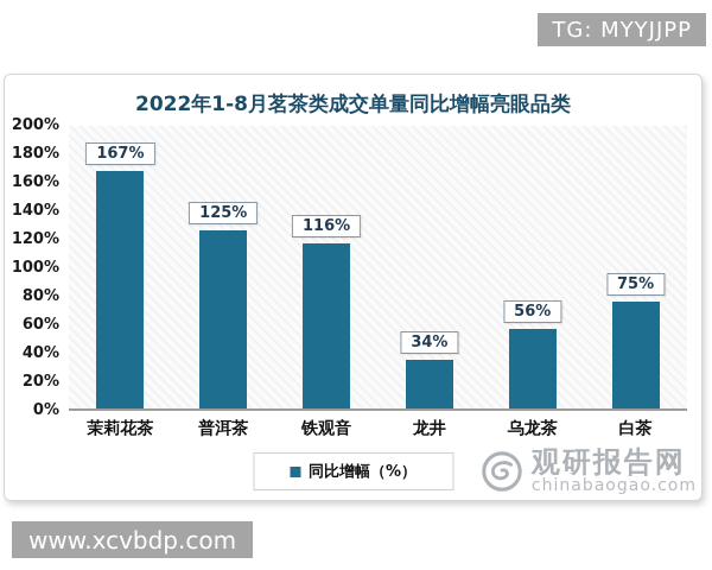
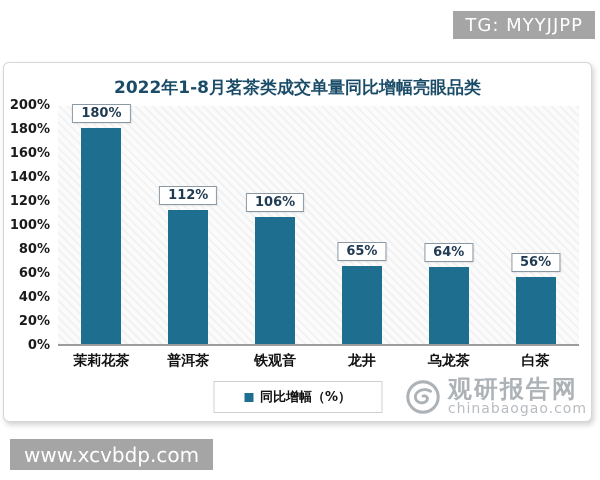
茉莉花茶: 167% -> 180%
普洱茶: 125% -> 112%
铁观音: 116% -> 106%
龙井: 34% -> 65%
乌龙茶: 56% -> 64%
白茶: 75% -> 56%
